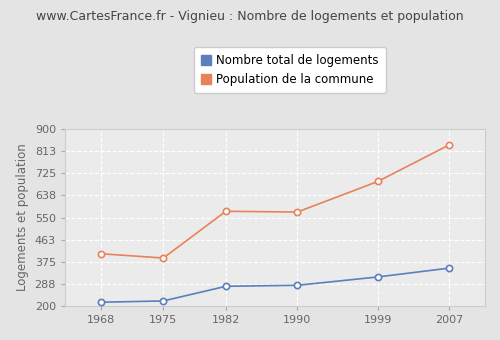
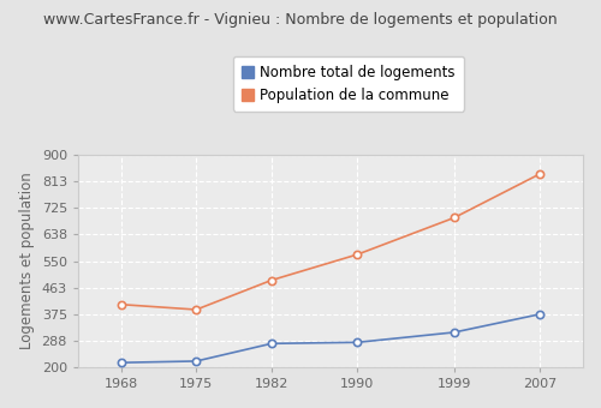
Population de la commune/1982: 575 -> 487
Nombre total de logements/2007: 350 -> 375
